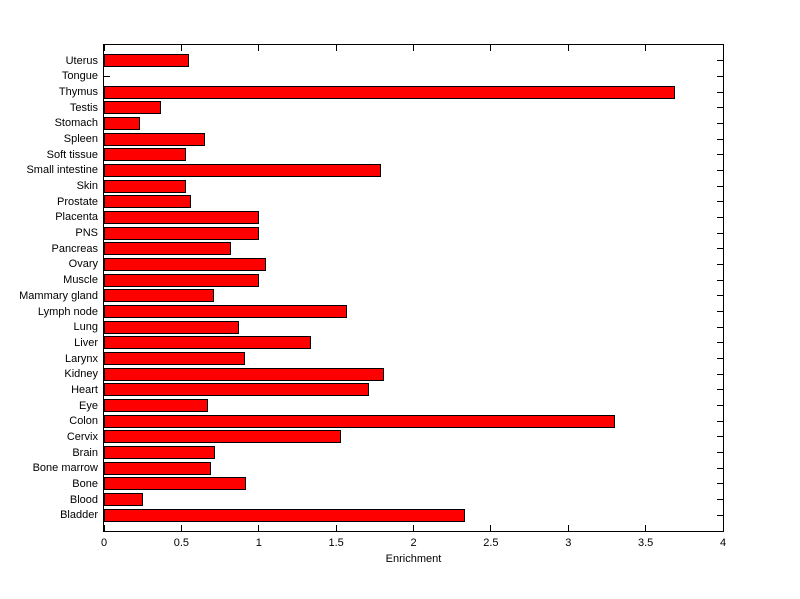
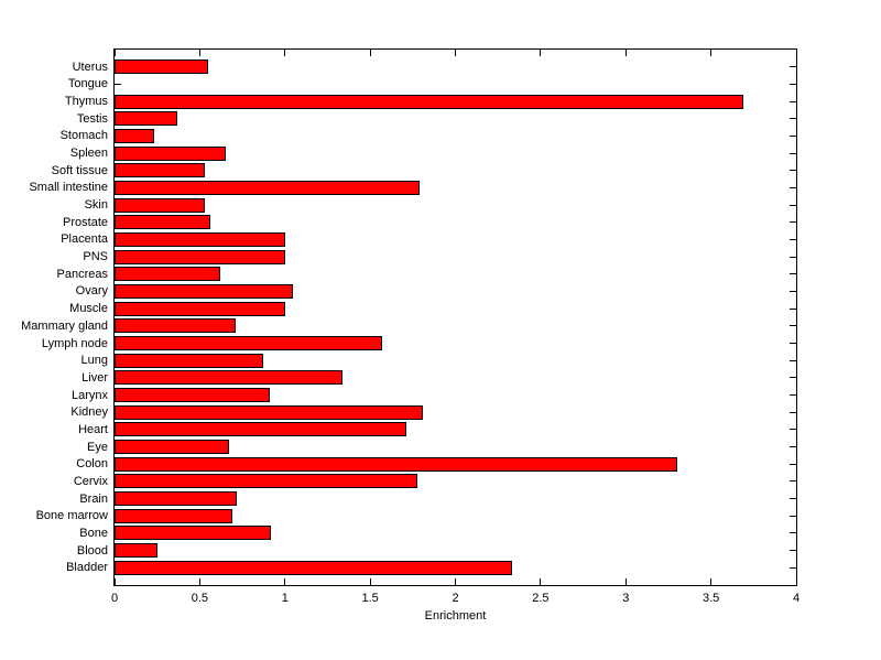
Pancreas: 0.82 -> 0.62
Cervix: 1.53 -> 1.78
